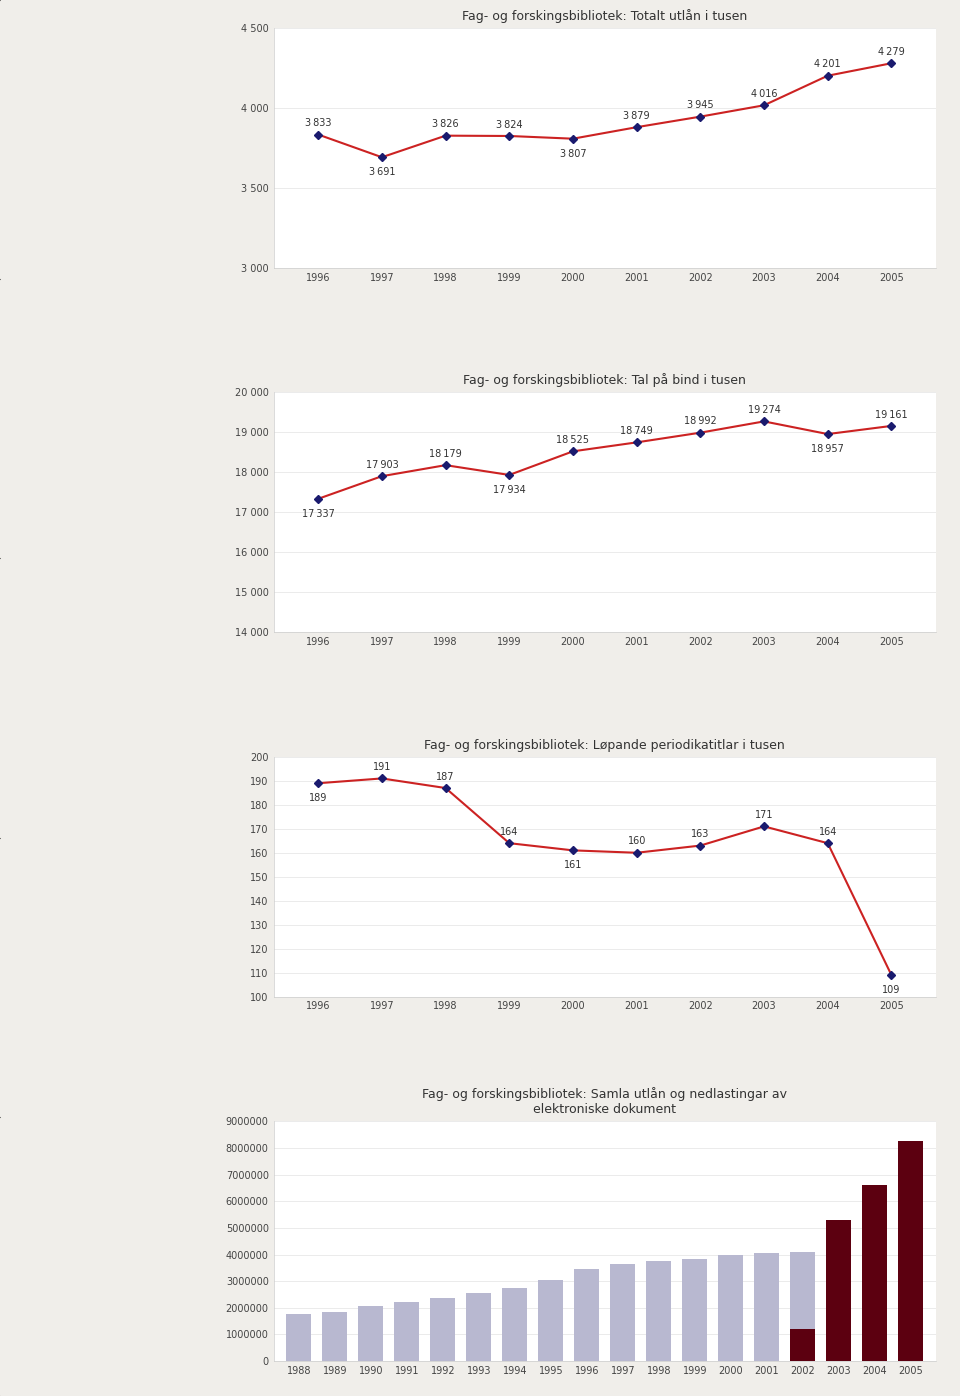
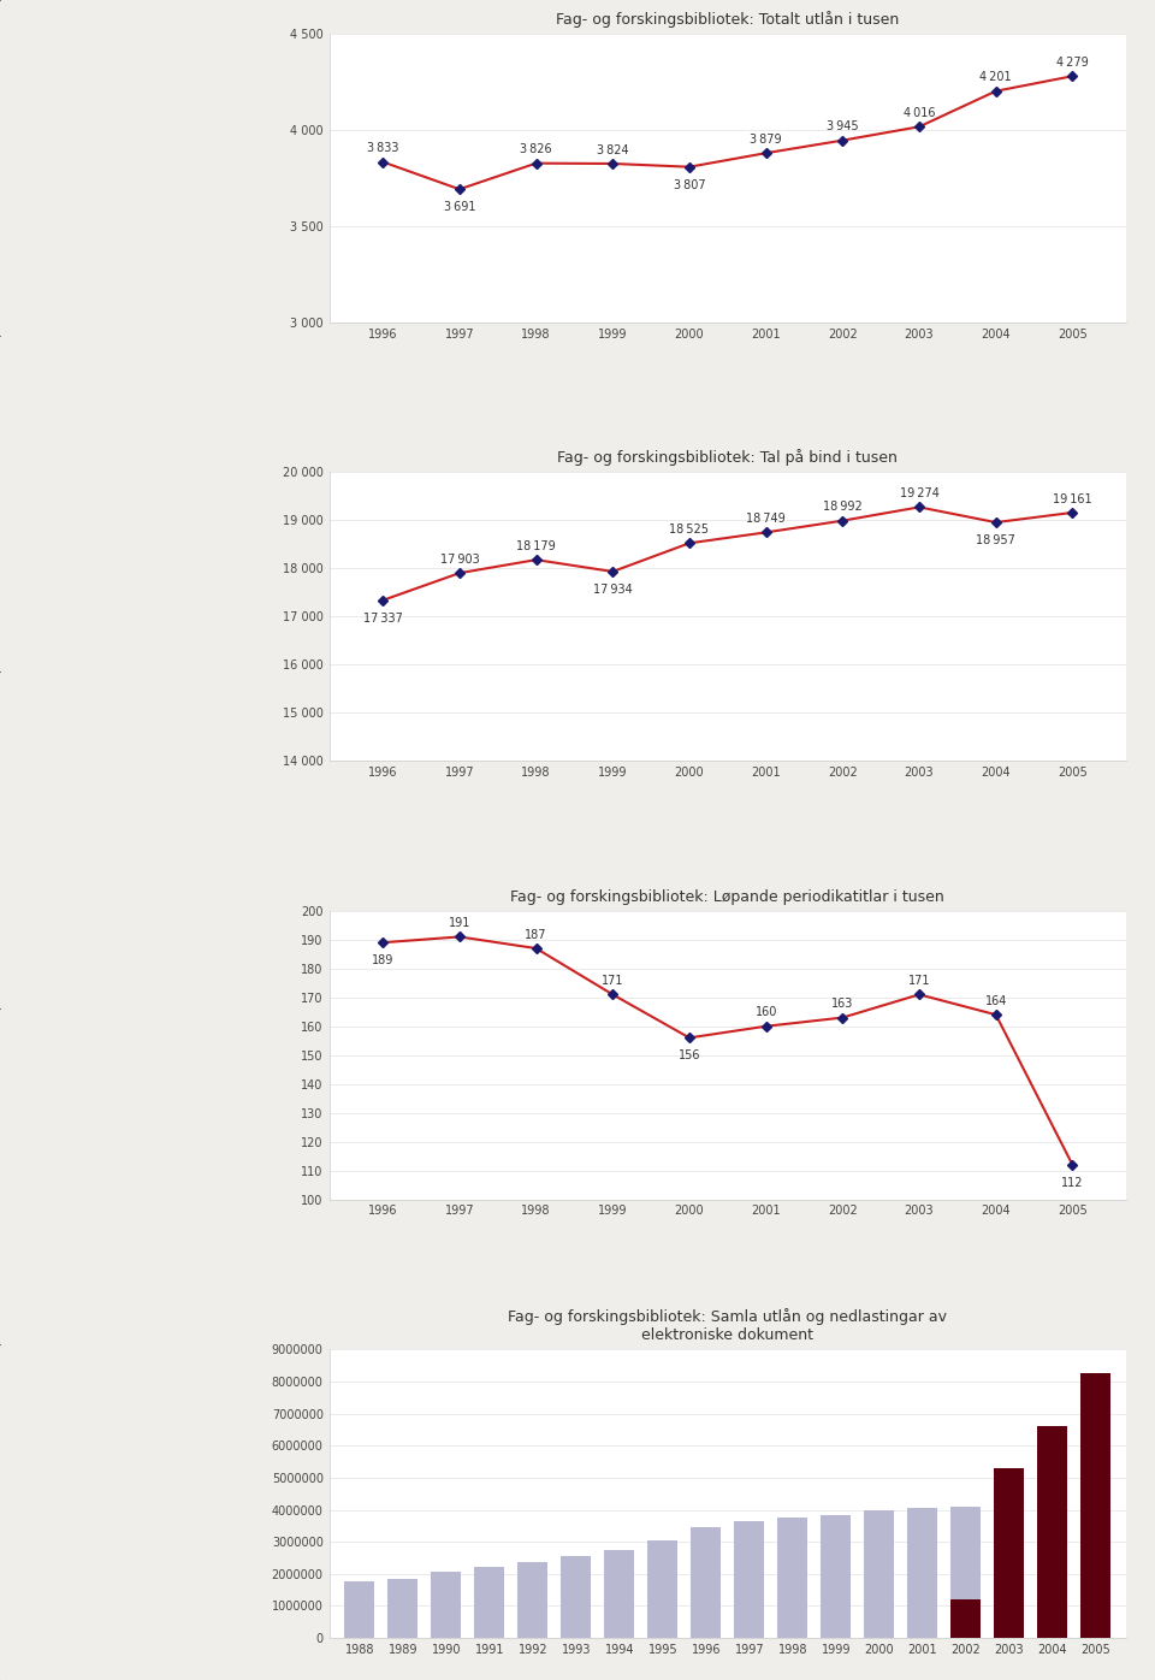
Fag- og forskingsbibliotek: Løpande periodikatitlar i tusen/1999: 164 -> 171
Fag- og forskingsbibliotek: Løpande periodikatitlar i tusen/2000: 161 -> 156
Fag- og forskingsbibliotek: Løpande periodikatitlar i tusen/2005: 109 -> 112
